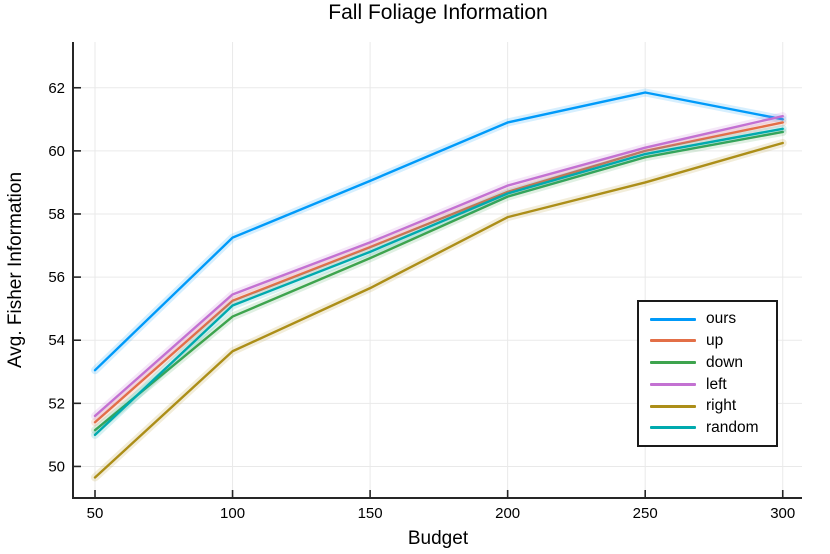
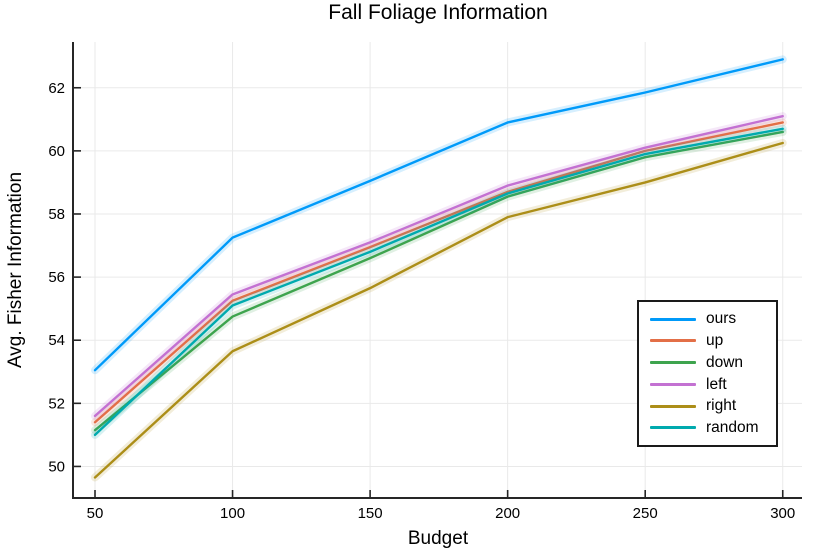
ours/300: 61.0 -> 62.9
